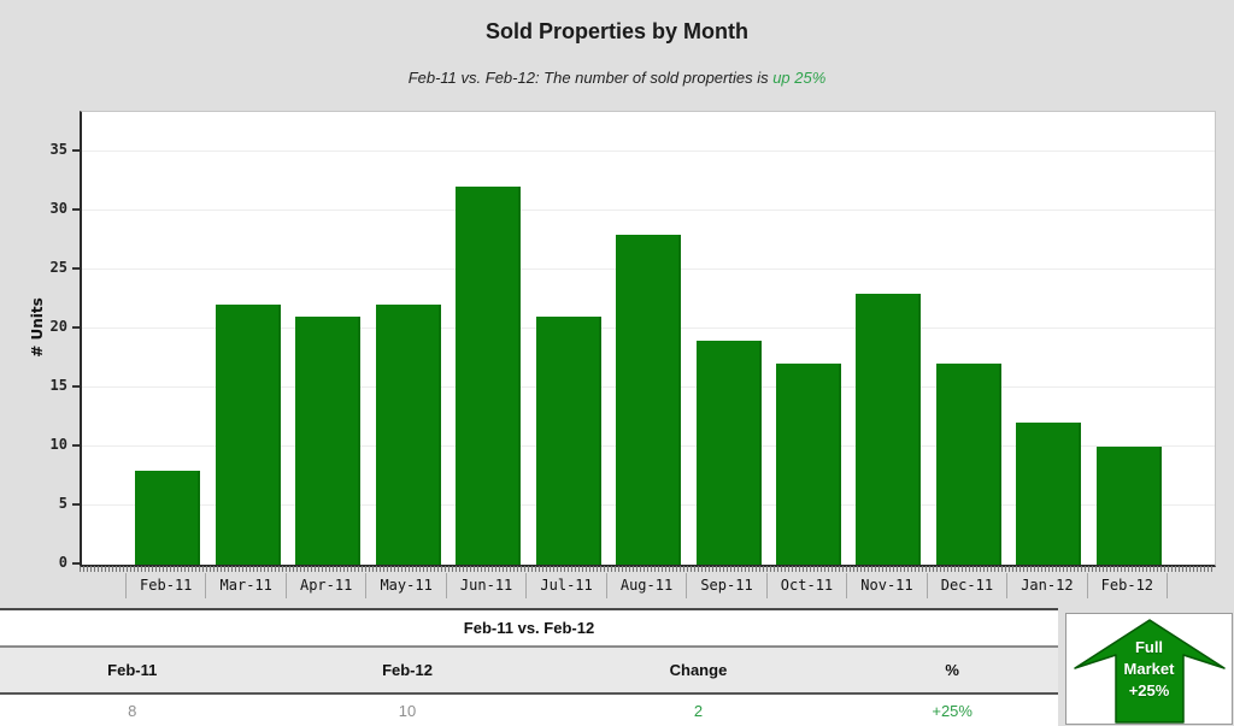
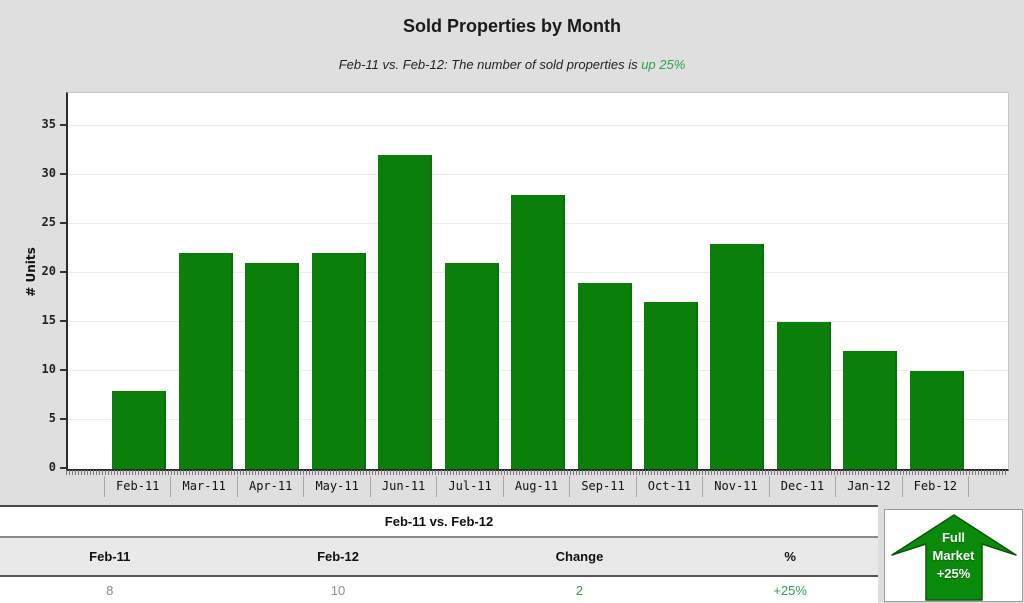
Dec-11: 17 -> 15
